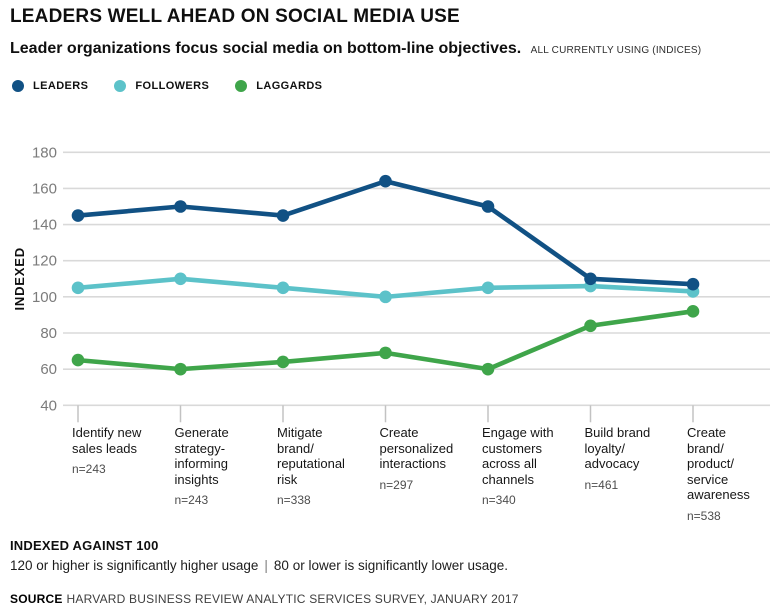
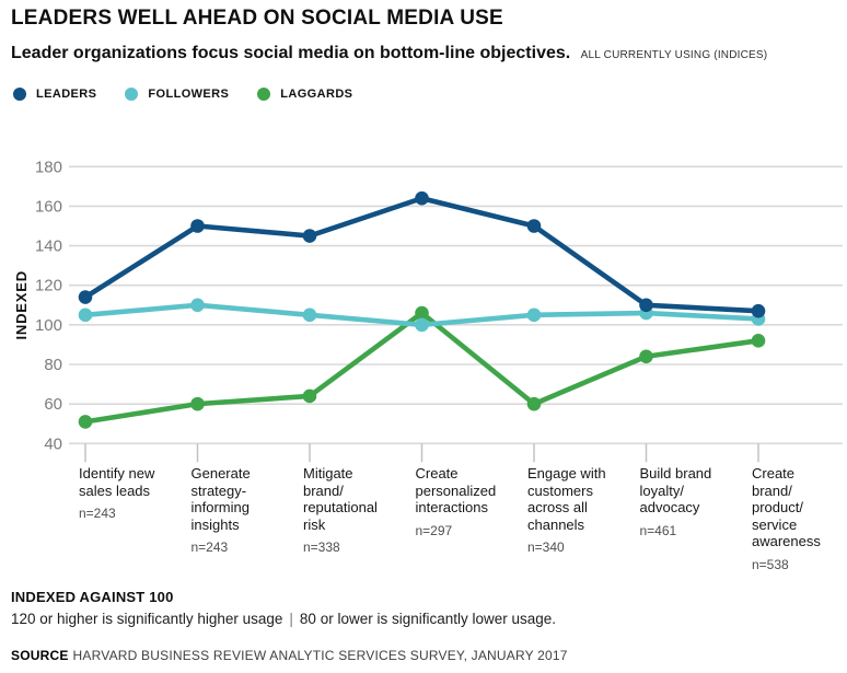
LEADERS/Identify new sales leads: 145 -> 114
LAGGARDS/Identify new sales leads: 65 -> 51
LAGGARDS/Create personalized interactions: 69 -> 106
